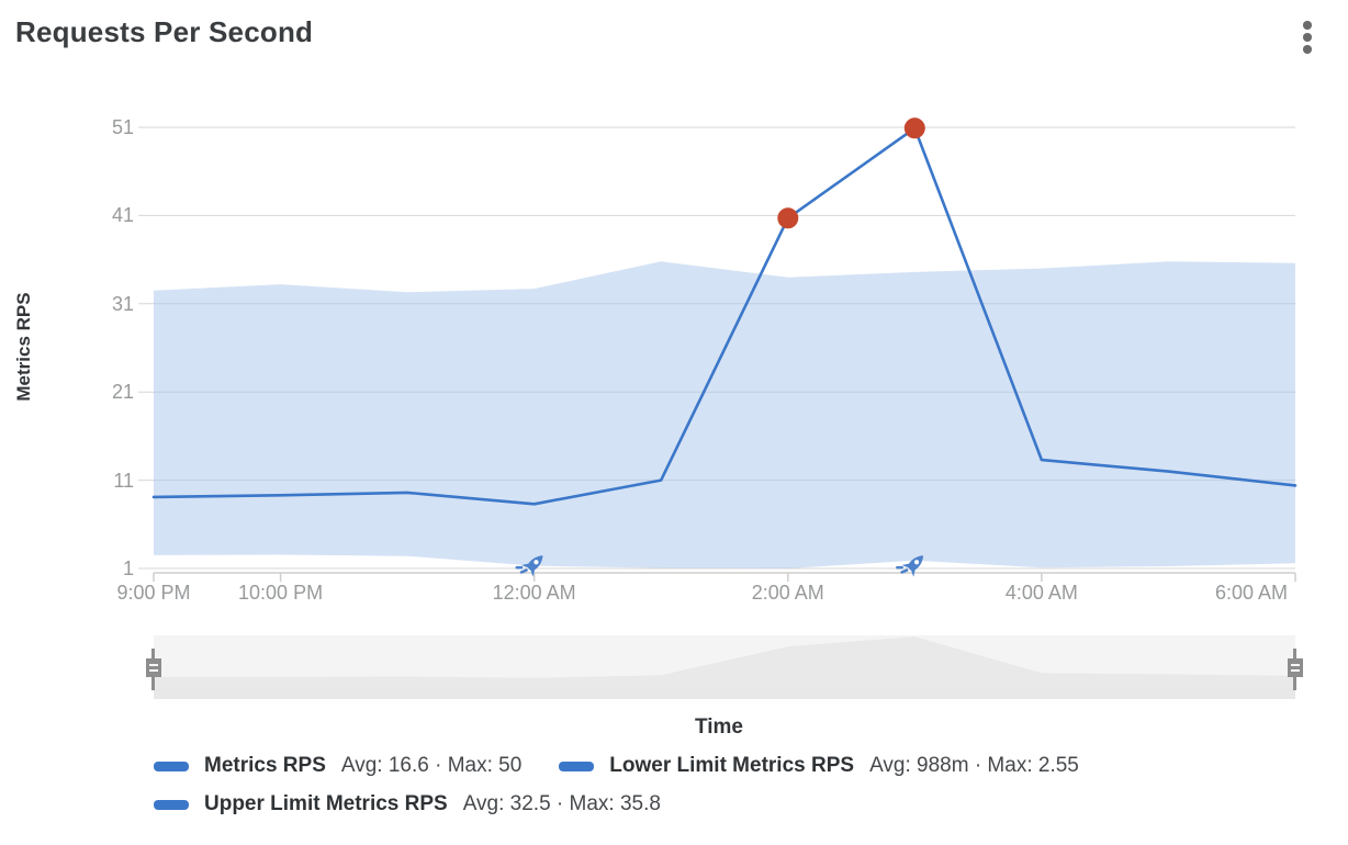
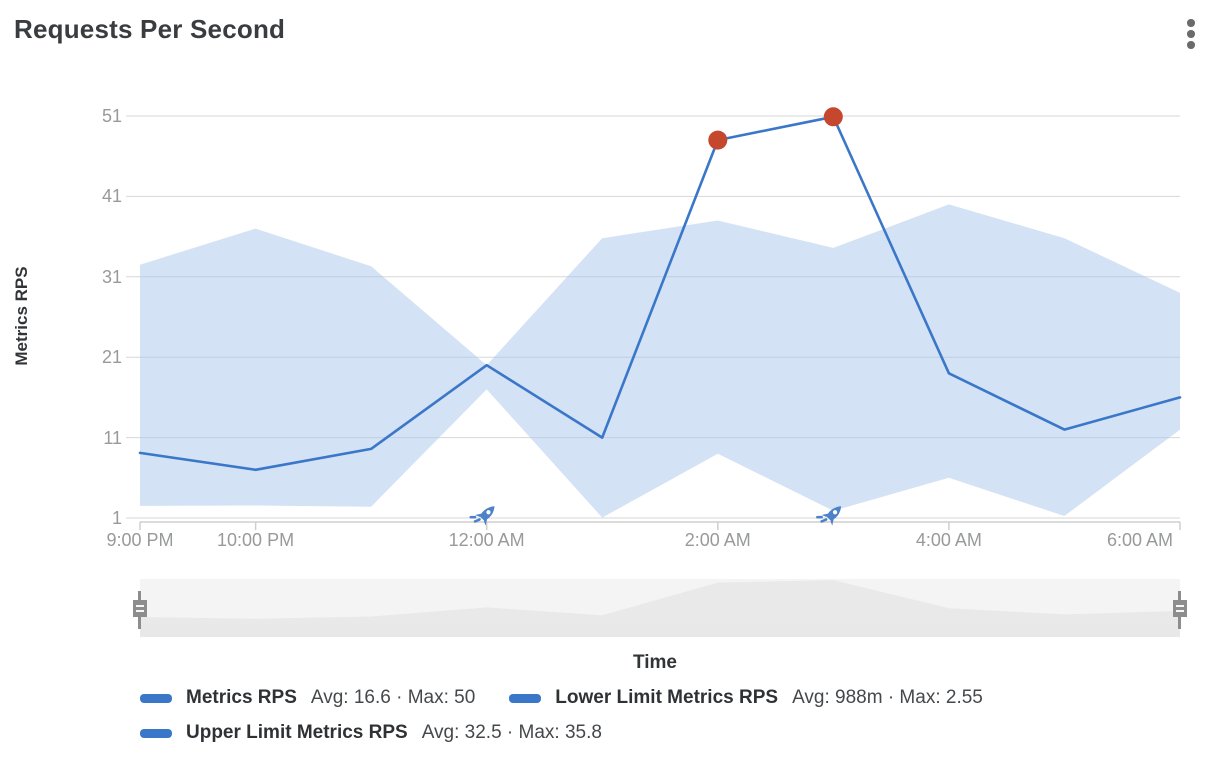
Metrics RPS/10:00 PM: 9 -> 7
Upper Limit Metrics RPS/10:00 PM: 33 -> 37
Metrics RPS/12:00 AM: 8 -> 20
Lower Limit Metrics RPS/12:00 AM: 1 -> 17
Upper Limit Metrics RPS/12:00 AM: 33 -> 20
Metrics RPS/2:00 AM: 41 -> 48
Lower Limit Metrics RPS/2:00 AM: 1 -> 9
Upper Limit Metrics RPS/2:00 AM: 34 -> 38
Metrics RPS/4:00 AM: 13 -> 19
Lower Limit Metrics RPS/4:00 AM: 1 -> 6
Upper Limit Metrics RPS/4:00 AM: 35 -> 40
Metrics RPS/6:00 AM: 10 -> 16
Lower Limit Metrics RPS/6:00 AM: 2 -> 12
Upper Limit Metrics RPS/6:00 AM: 36 -> 29
